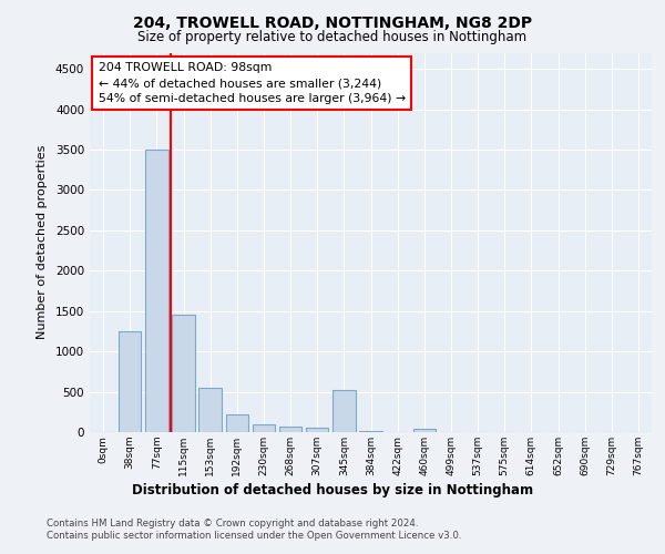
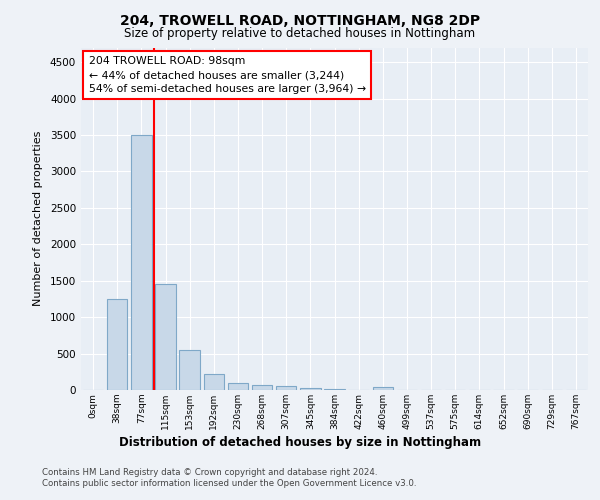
345sqm: 520 -> 30
